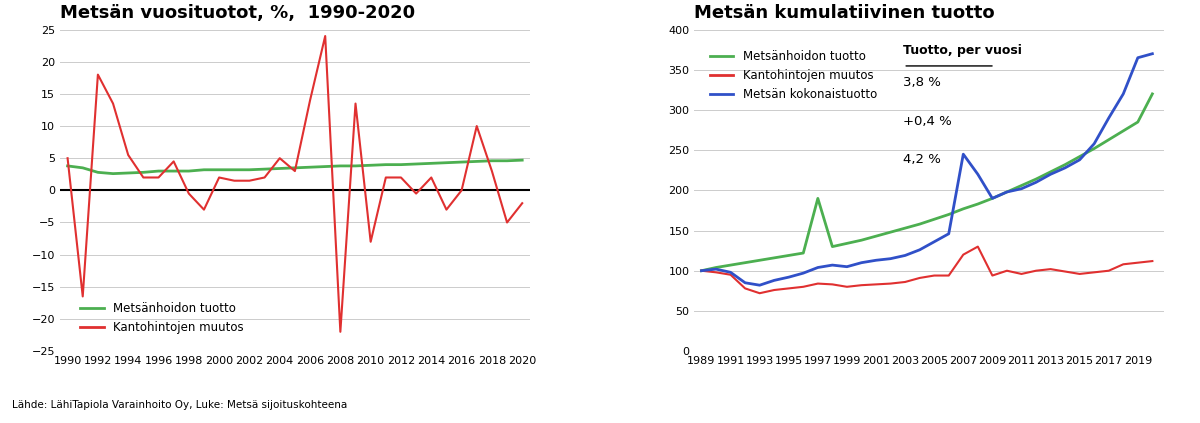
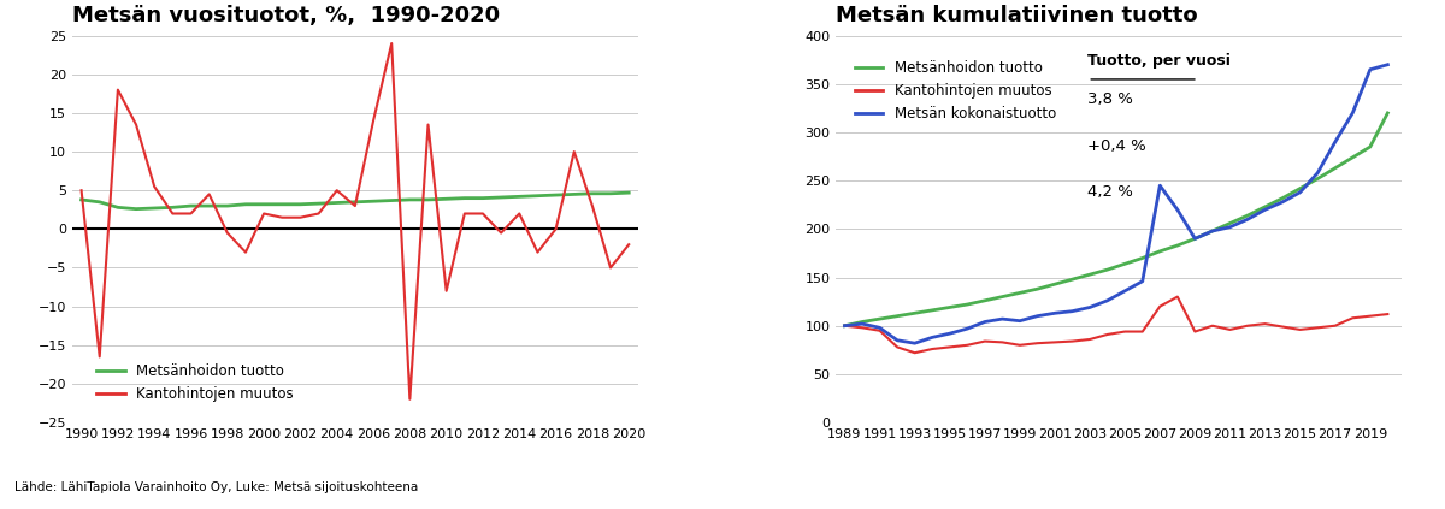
Metsän kumulatiivinen tuotto/Metsänhoidon tuotto/1997: 190 -> 126
